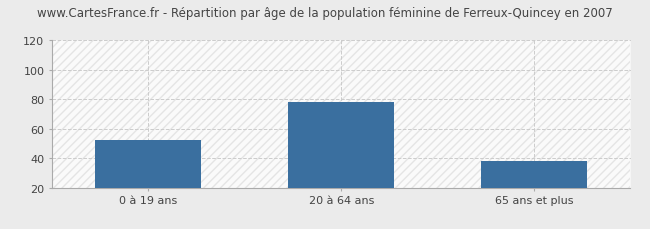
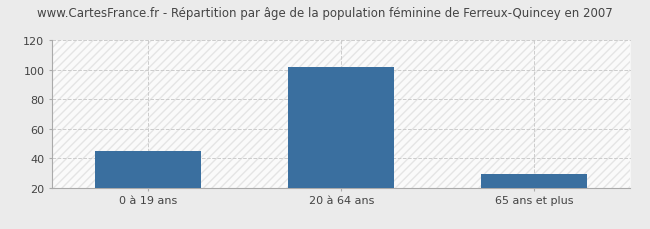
0 à 19 ans: 52 -> 45
20 à 64 ans: 78 -> 102
65 ans et plus: 38 -> 29
